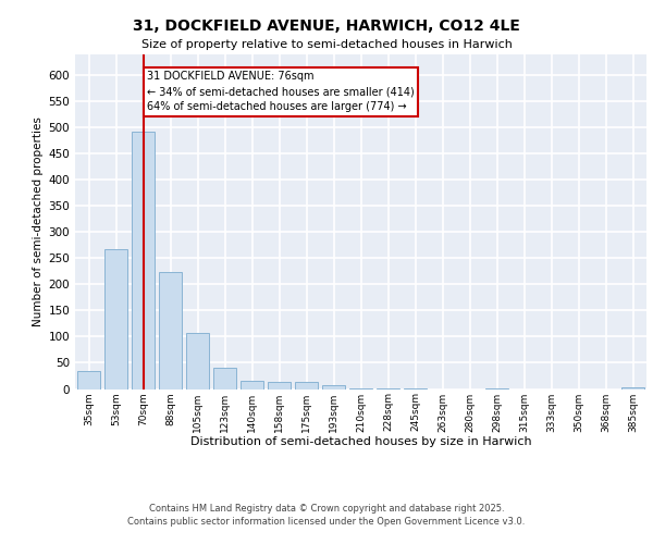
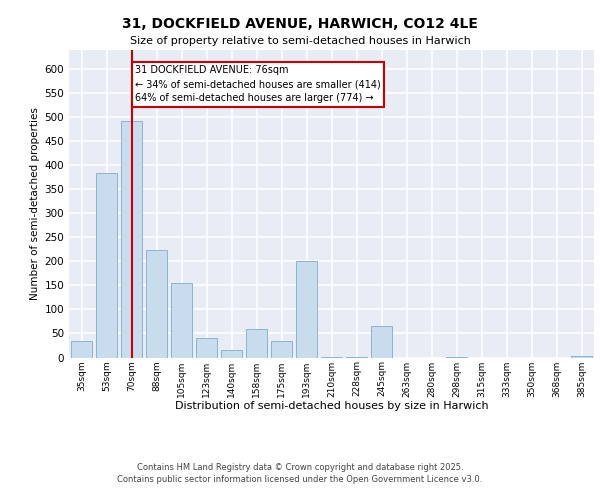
53sqm: 268 -> 385
105sqm: 108 -> 155
158sqm: 13 -> 60
175sqm: 14 -> 35
193sqm: 7 -> 200
245sqm: 1 -> 65
